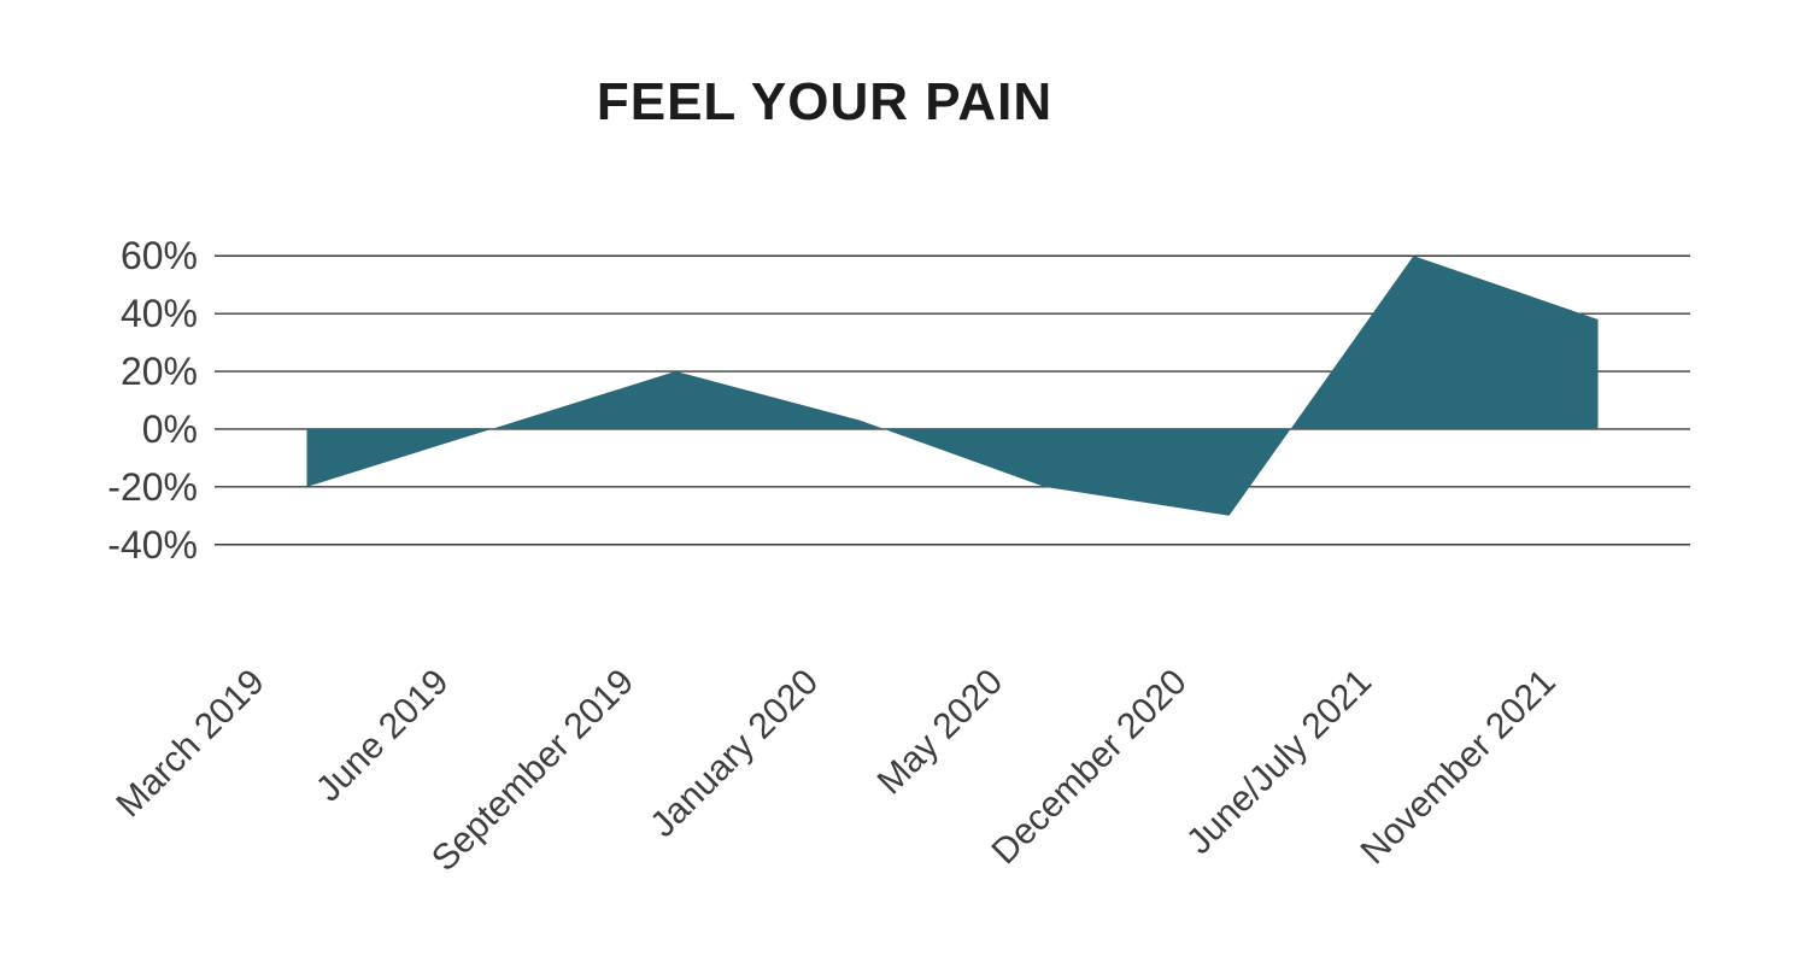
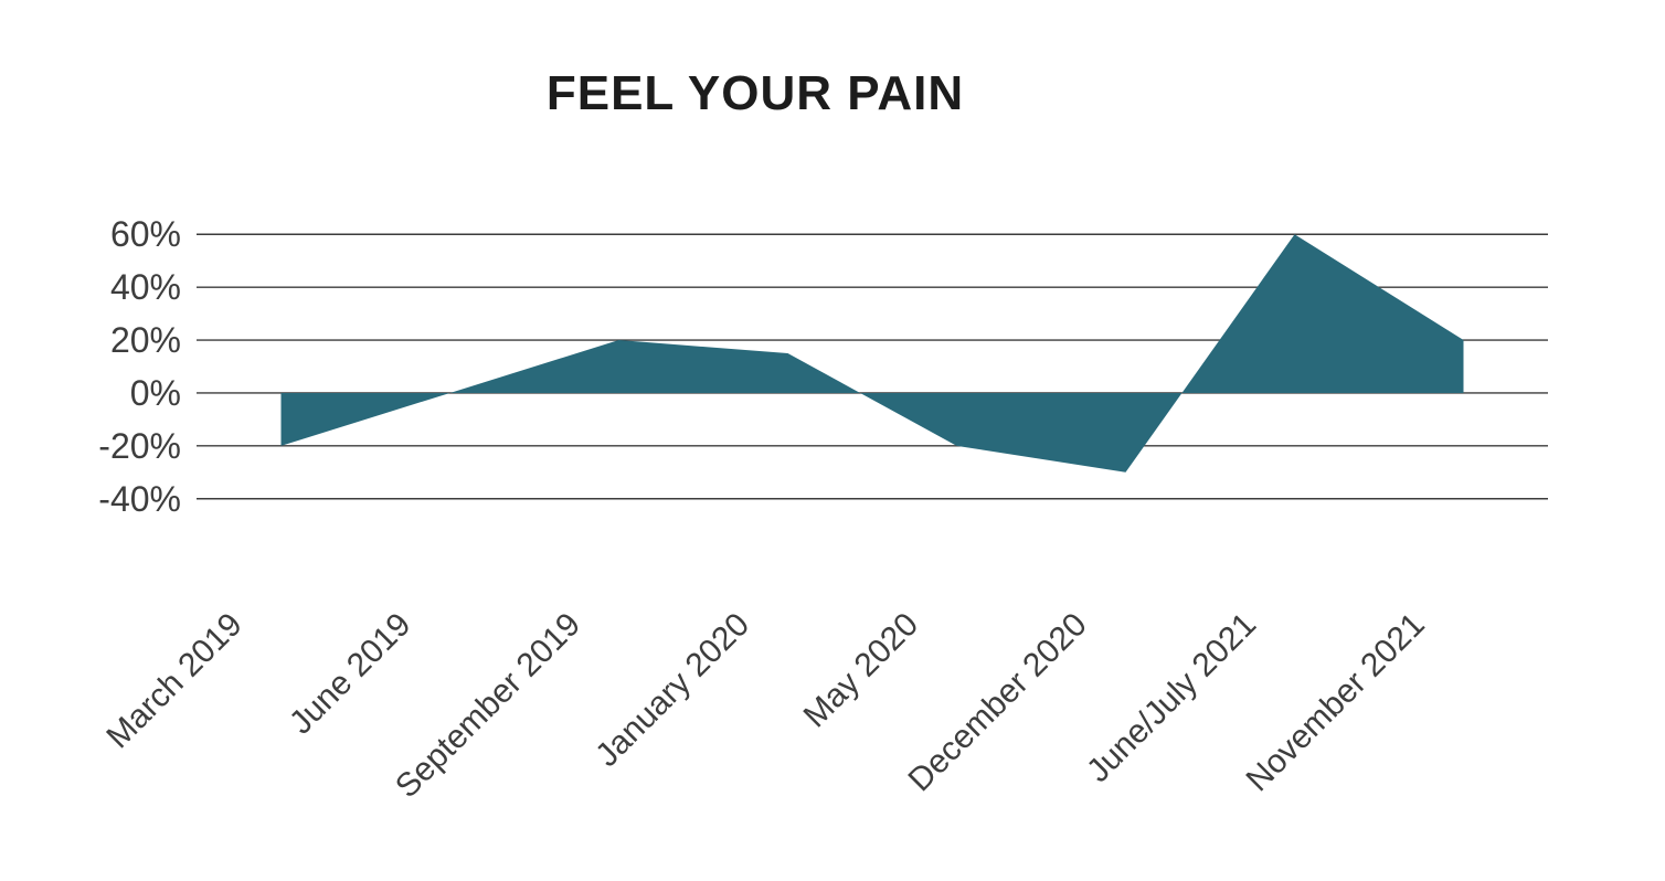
January 2020: 3% -> 15%
November 2021: 38% -> 20%
